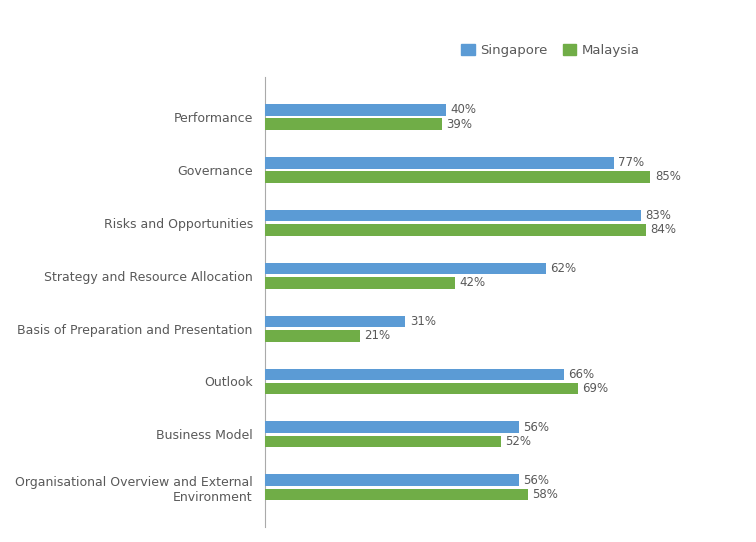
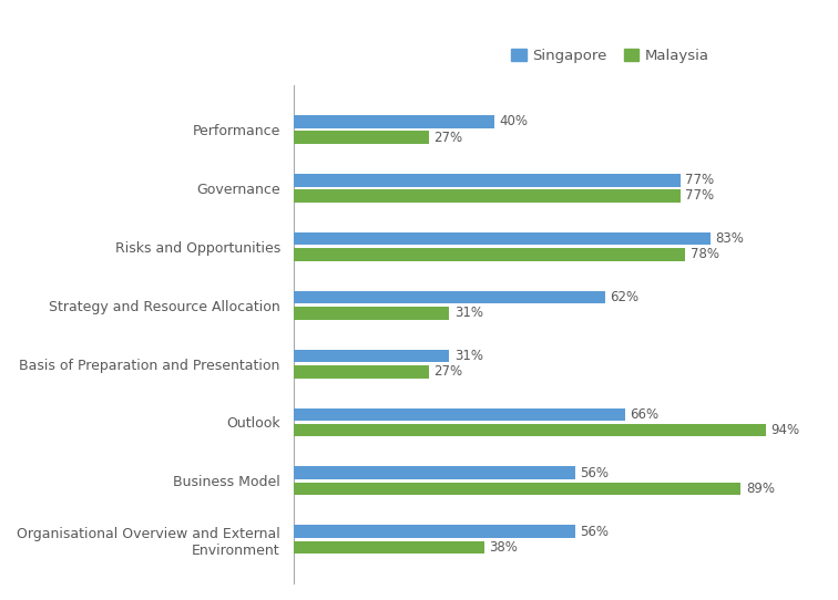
Malaysia/Performance: 39% -> 27%
Malaysia/Governance: 85% -> 77%
Malaysia/Risks and Opportunities: 84% -> 78%
Malaysia/Strategy and Resource Allocation: 42% -> 31%
Malaysia/Basis of Preparation and Presentation: 21% -> 27%
Malaysia/Outlook: 69% -> 94%
Malaysia/Business Model: 52% -> 89%
Malaysia/Organisational Overview and External Environment: 58% -> 38%
